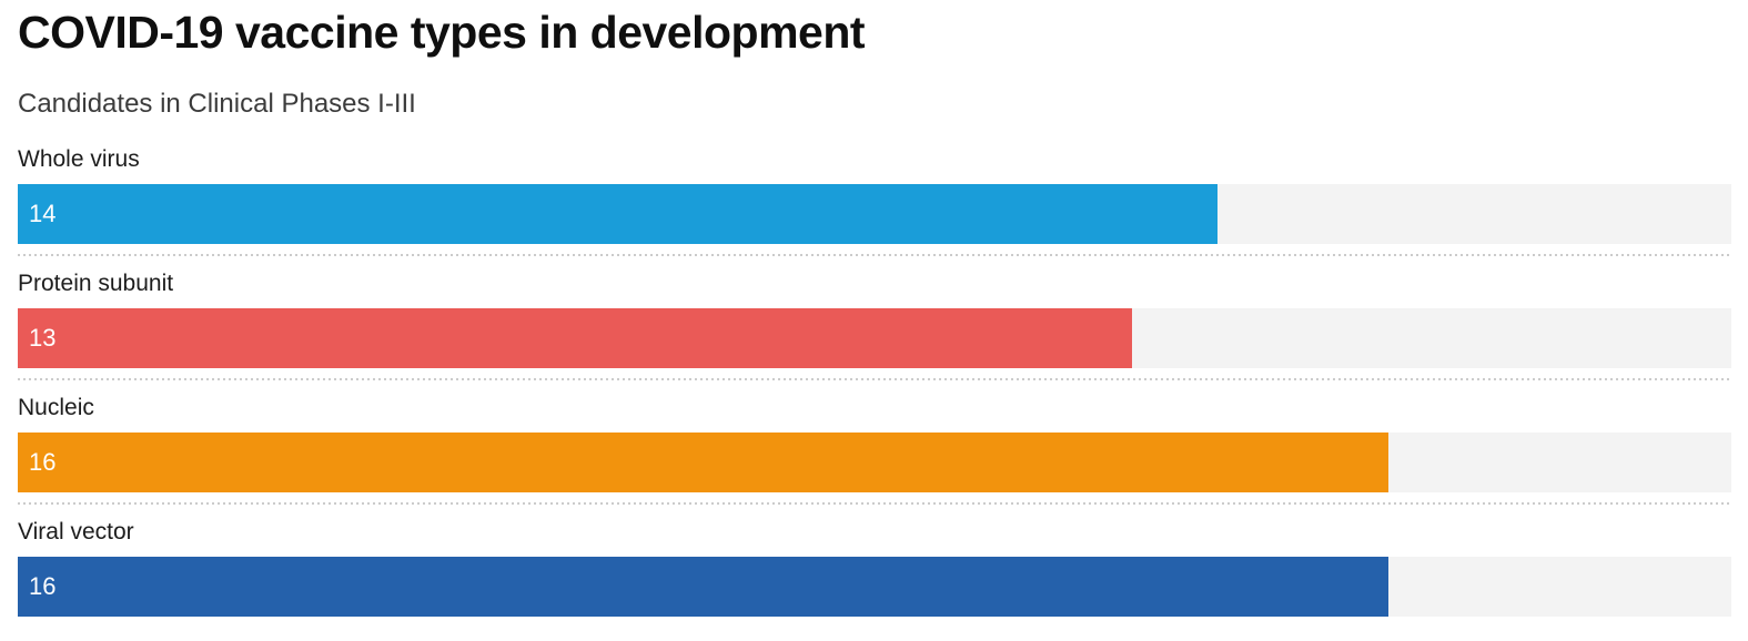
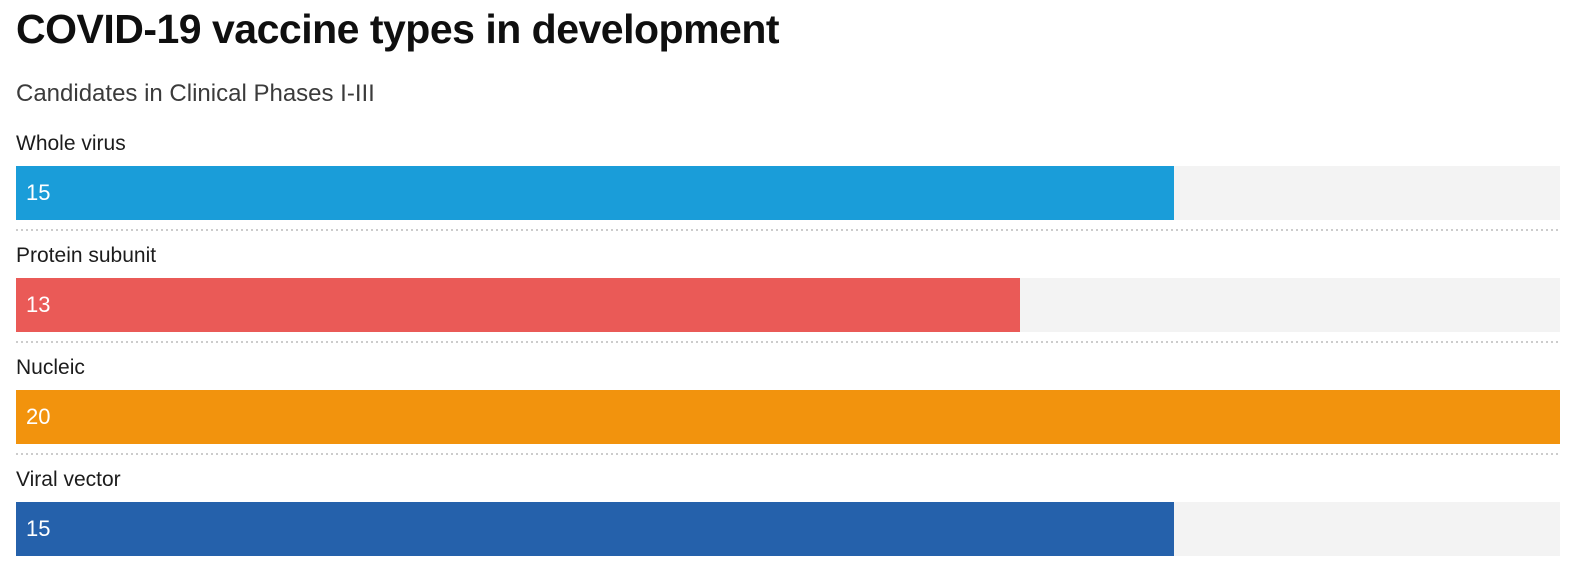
Whole virus: 14 -> 15
Nucleic: 16 -> 20
Viral vector: 16 -> 15
